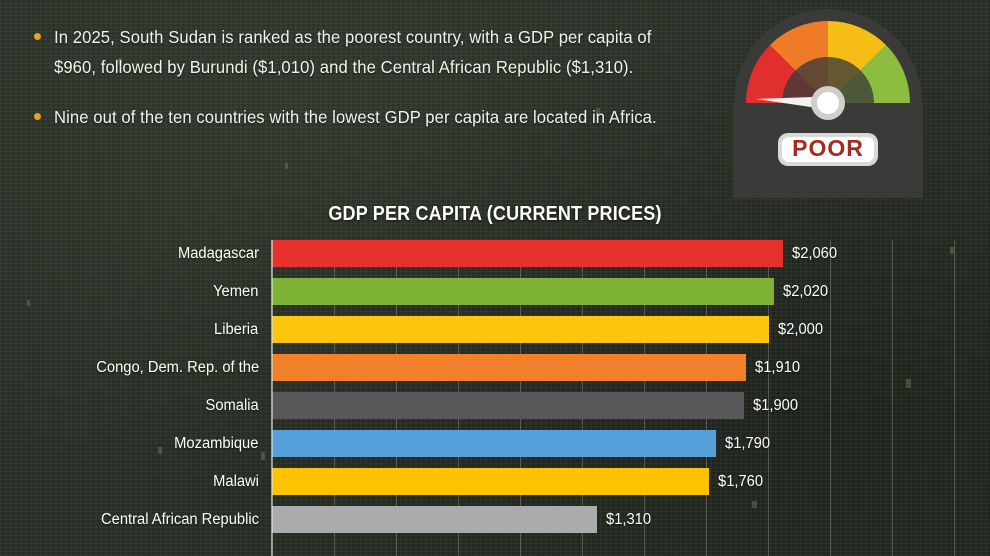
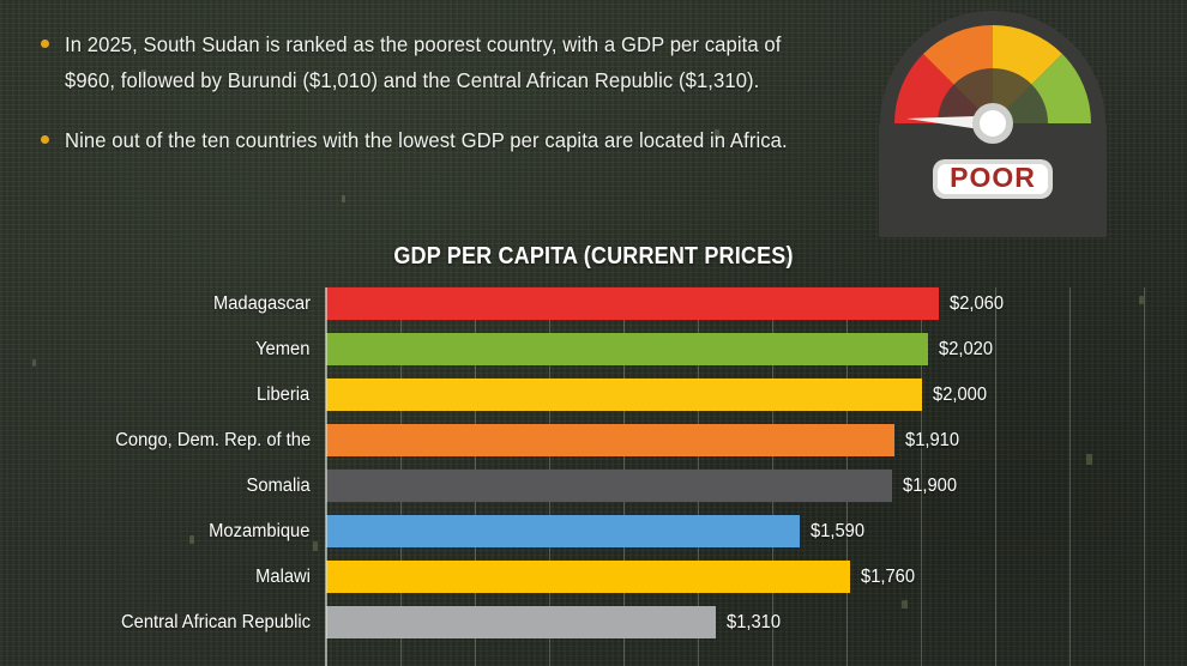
Mozambique: $1,790 -> $1,590
